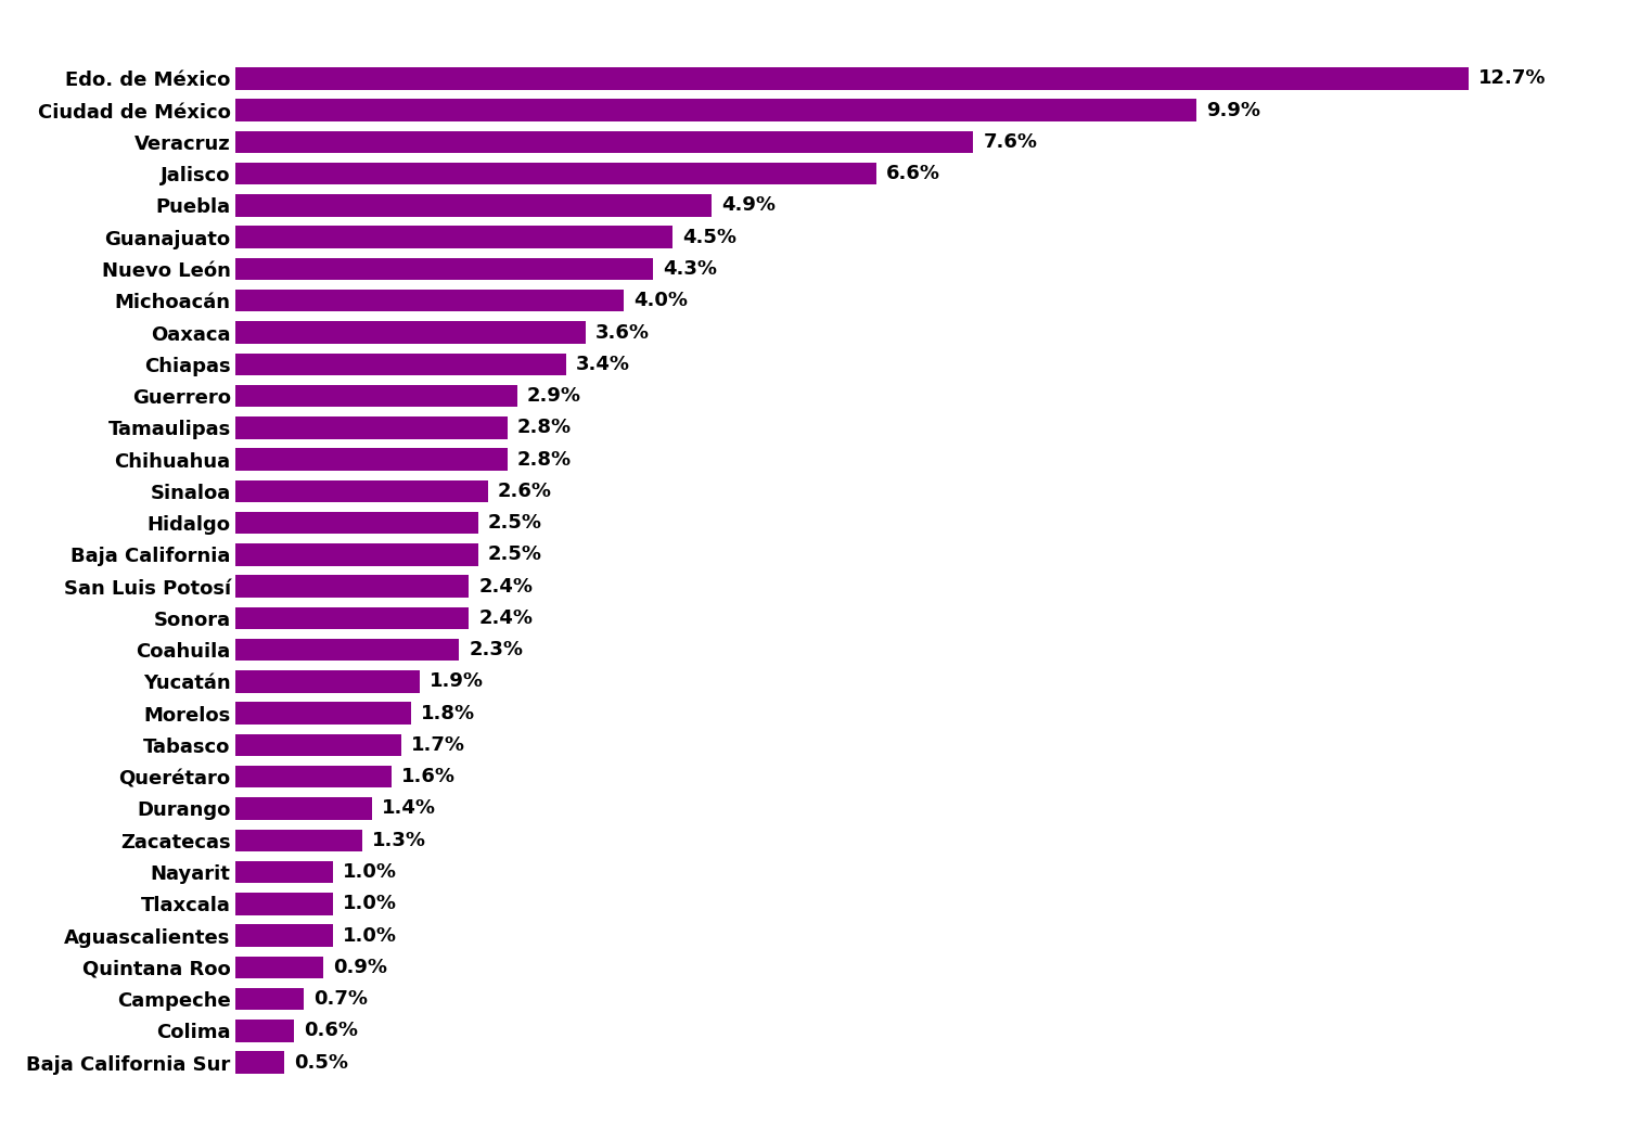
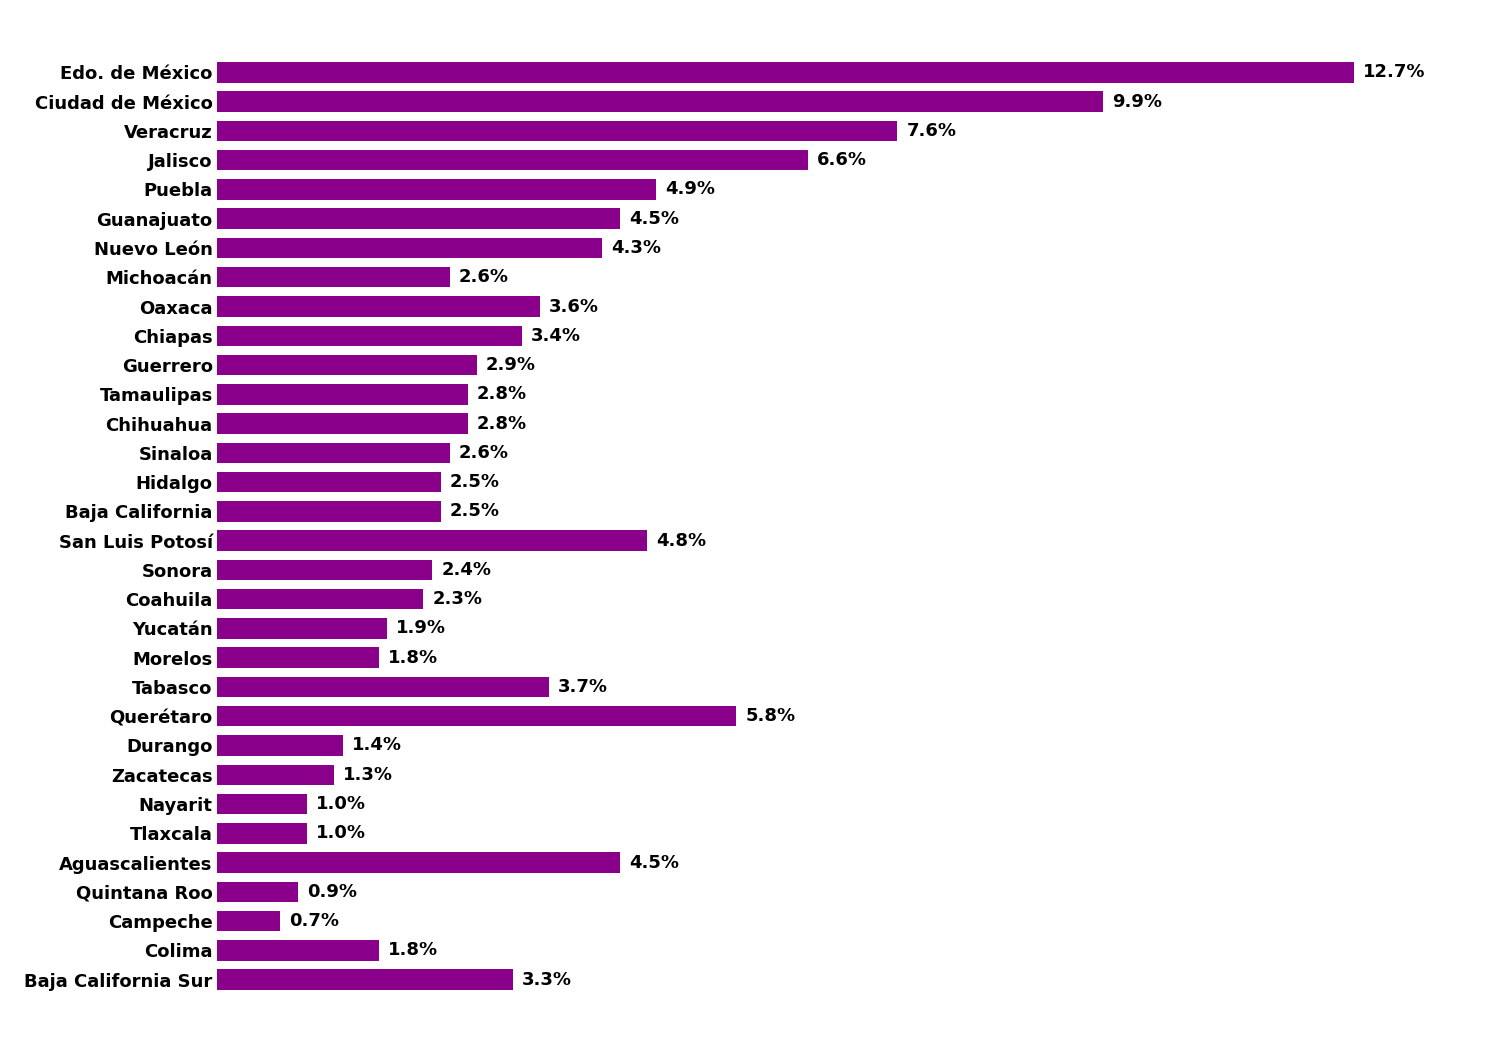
Michoacán: 4.0% -> 2.6%
San Luis Potosí: 2.4% -> 4.8%
Tabasco: 1.7% -> 3.7%
Querétaro: 1.6% -> 5.8%
Aguascalientes: 1.0% -> 4.5%
Colima: 0.6% -> 1.8%
Baja California Sur: 0.5% -> 3.3%
